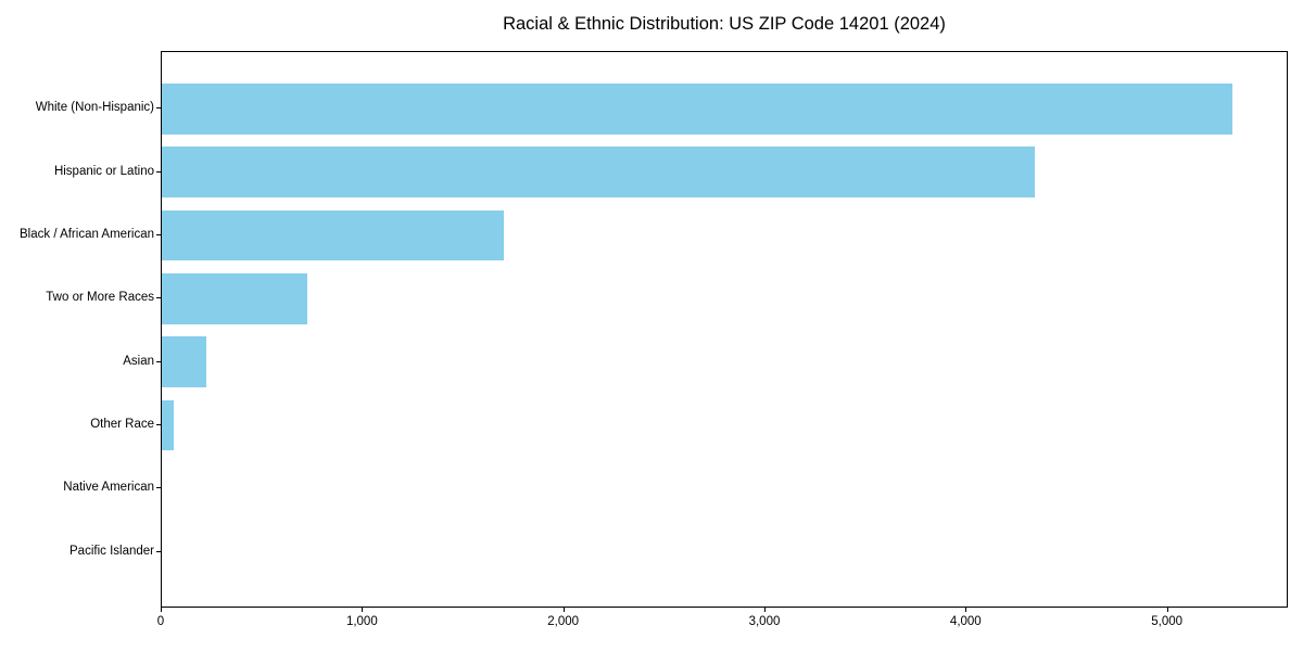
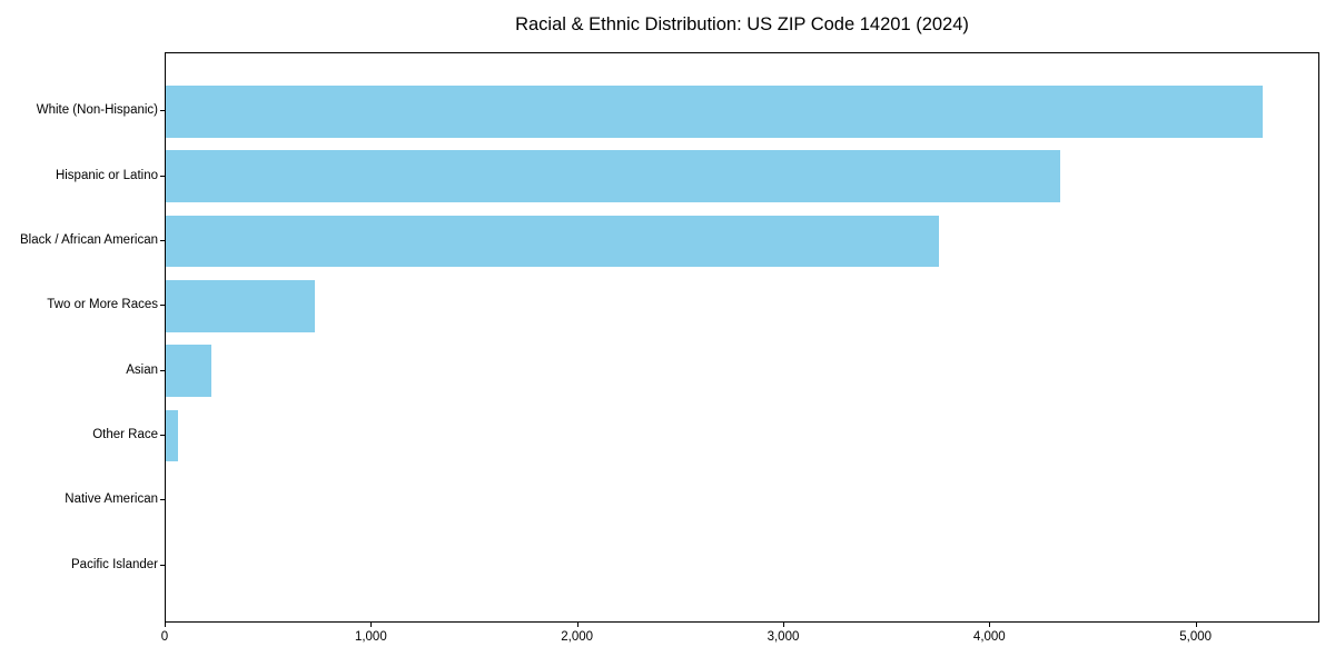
Black / African American: 1700 -> 3750
